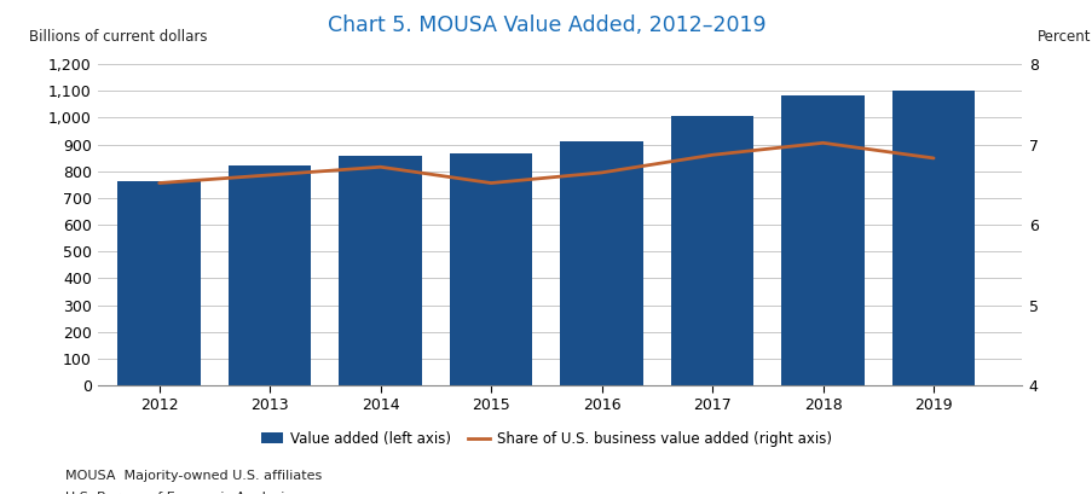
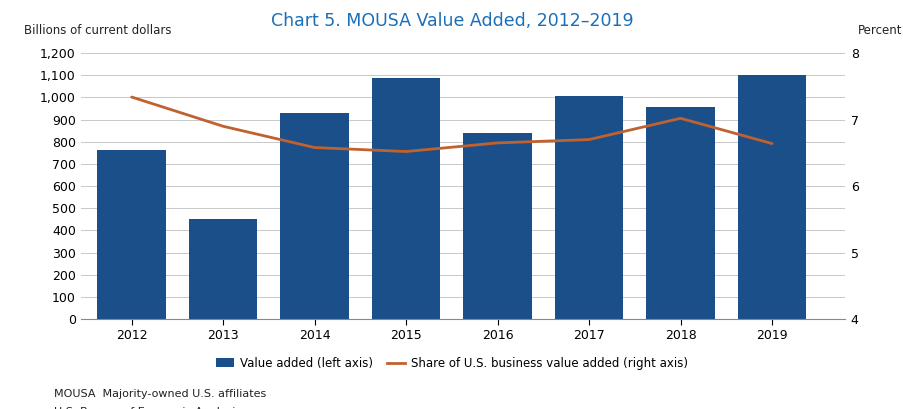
Share of U.S. business value added (right axis)/2012: 6.52 -> 7.34
Value added (left axis)/2013: 820 -> 450
Share of U.S. business value added (right axis)/2013: 6.62 -> 6.90
Value added (left axis)/2014: 858 -> 930
Share of U.S. business value added (right axis)/2014: 6.72 -> 6.58
Value added (left axis)/2015: 868 -> 1,090
Value added (left axis)/2016: 912 -> 840
Share of U.S. business value added (right axis)/2017: 6.87 -> 6.70
Value added (left axis)/2018: 1,082 -> 955
Share of U.S. business value added (right axis)/2019: 6.83 -> 6.64
